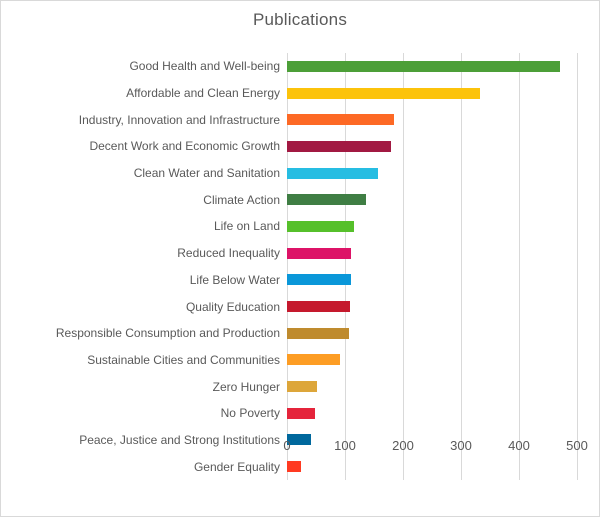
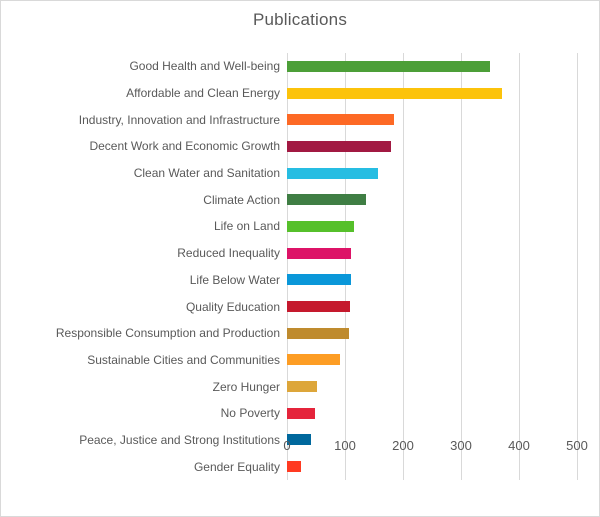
Good Health and Well-being: 470 -> 350
Affordable and Clean Energy: 330 -> 370
